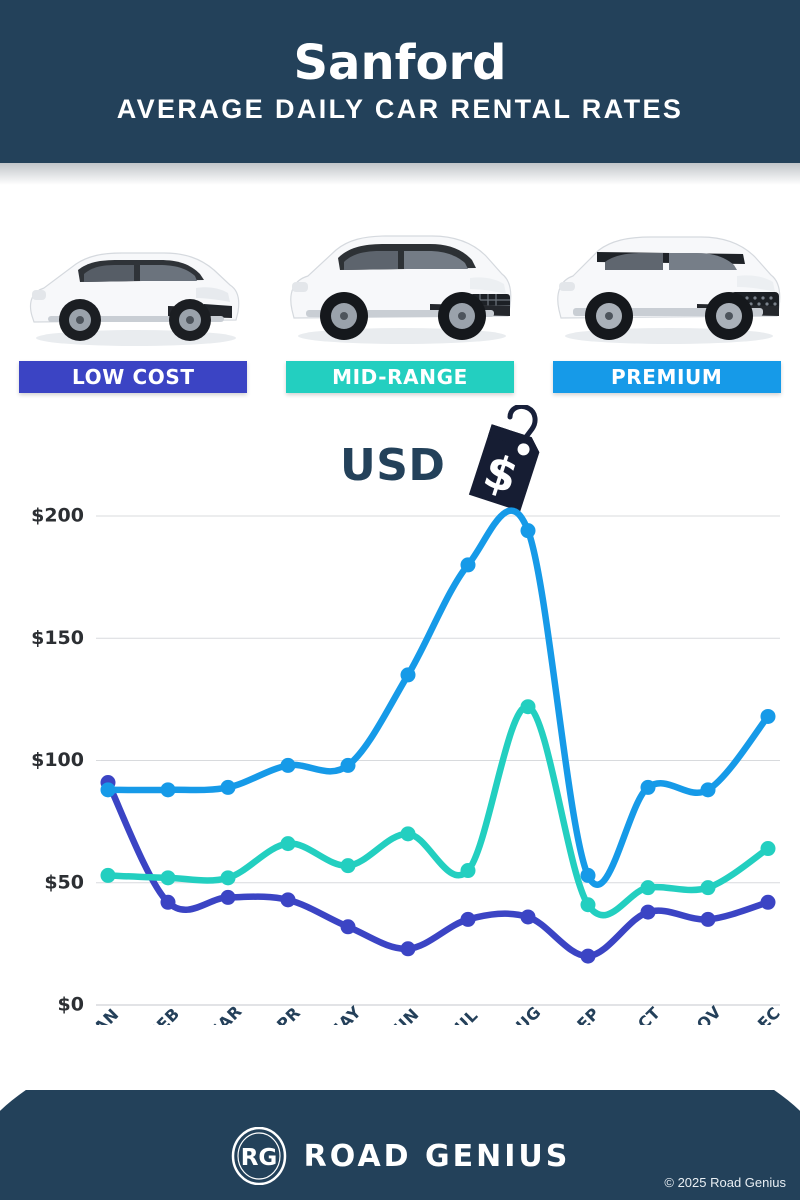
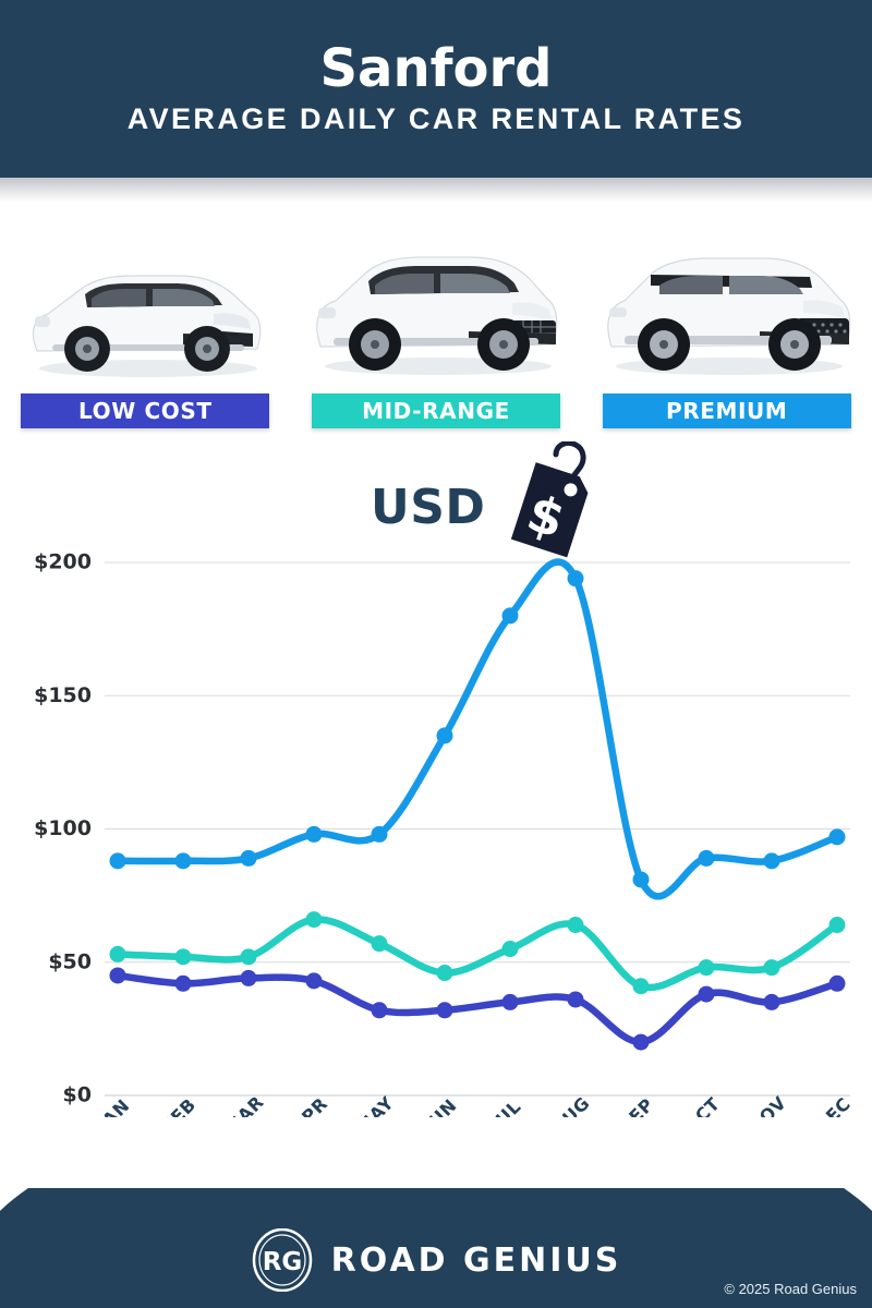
LOW COST/JAN: $91 -> $45
LOW COST/JUN: $23 -> $32
MID-RANGE/JUN: $70 -> $46
MID-RANGE/AUG: $122 -> $64
PREMIUM/SEP: $53 -> $81
PREMIUM/DEC: $118 -> $97
